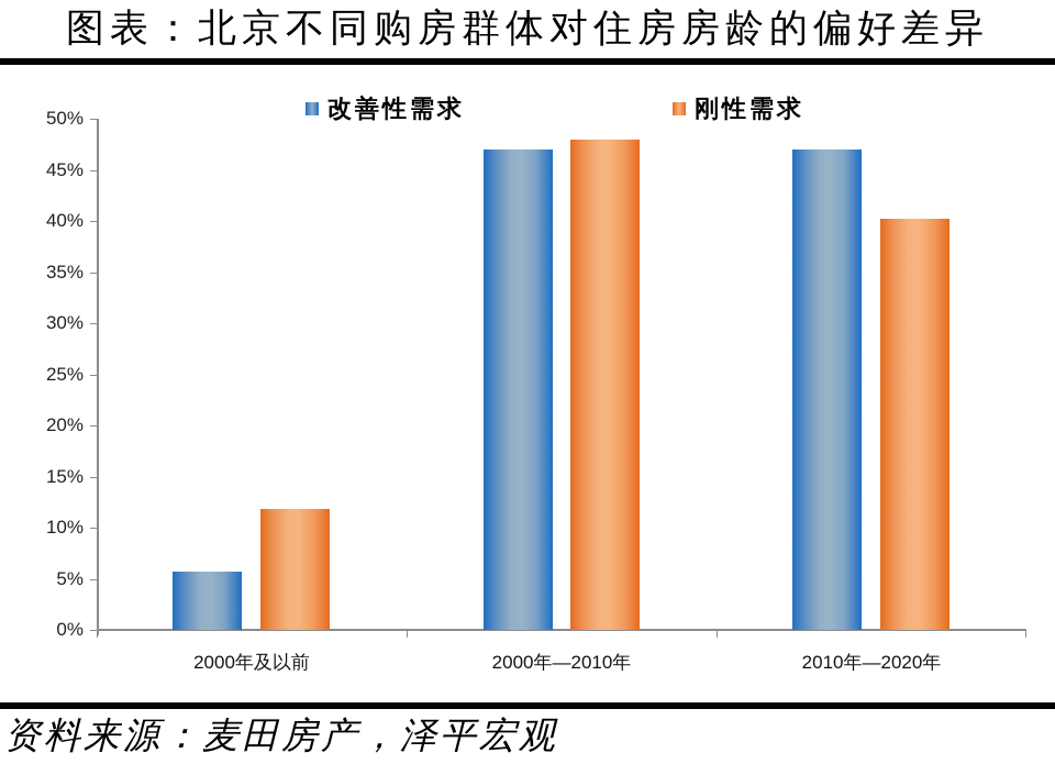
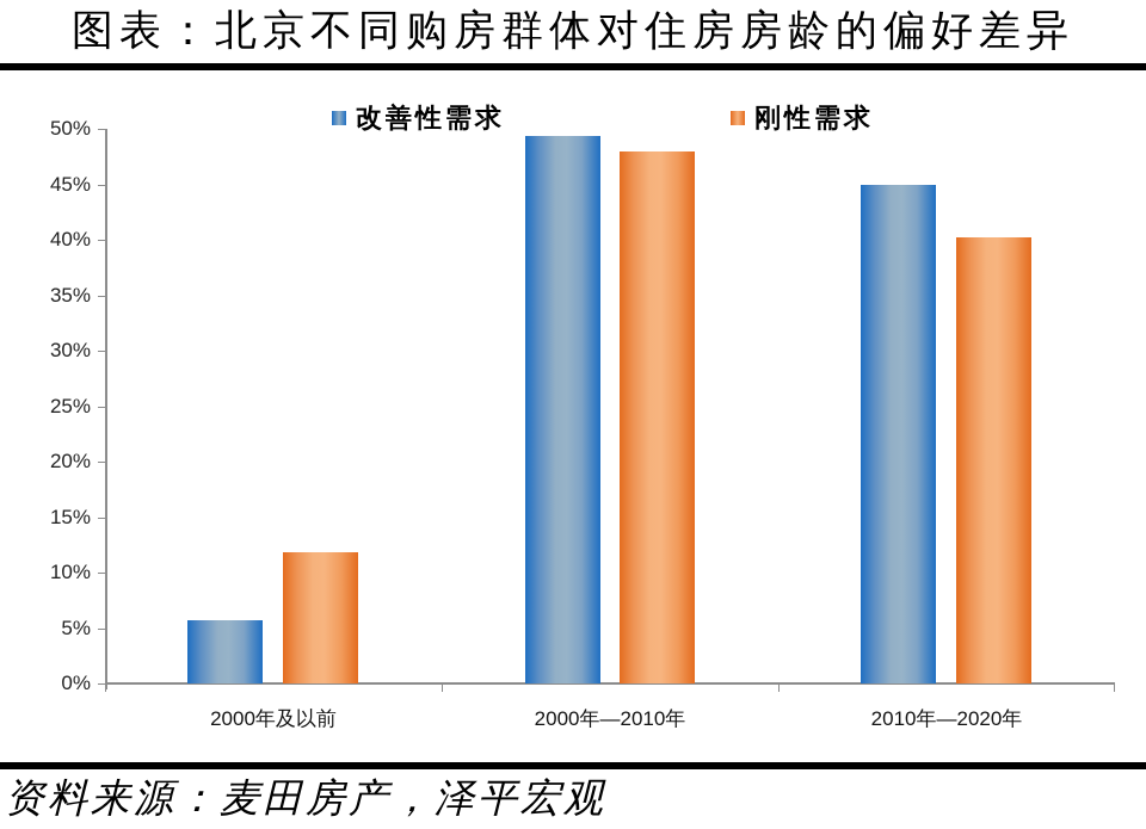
改善性需求/2000年—2010年: 47% -> 49%
改善性需求/2010年—2020年: 47% -> 45%
